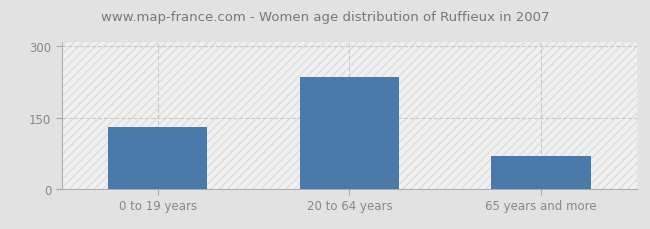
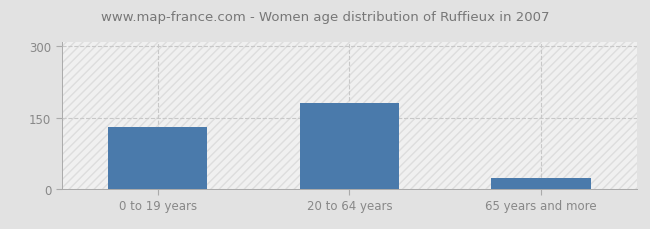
20 to 64 years: 235 -> 181
65 years and more: 70 -> 22
